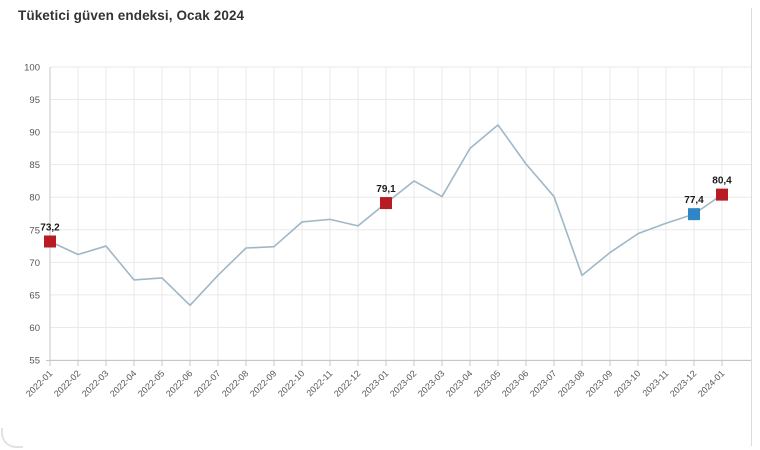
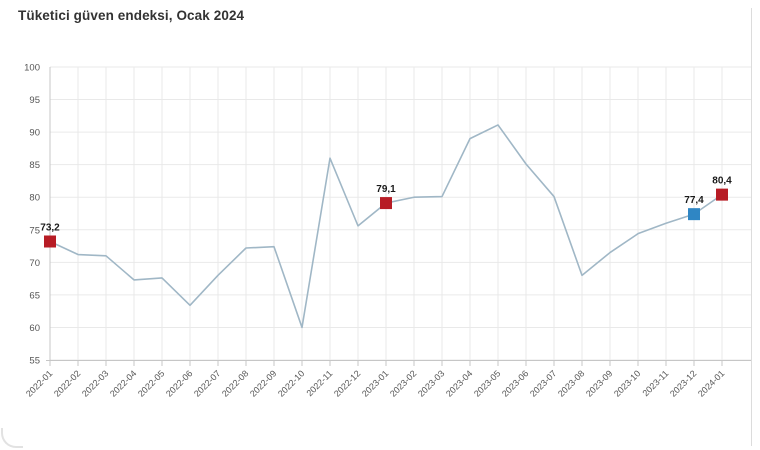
2022-03: 72 -> 71
2022-10: 76 -> 60
2022-11: 77 -> 86
2023-02: 82 -> 80
2023-04: 88 -> 89
